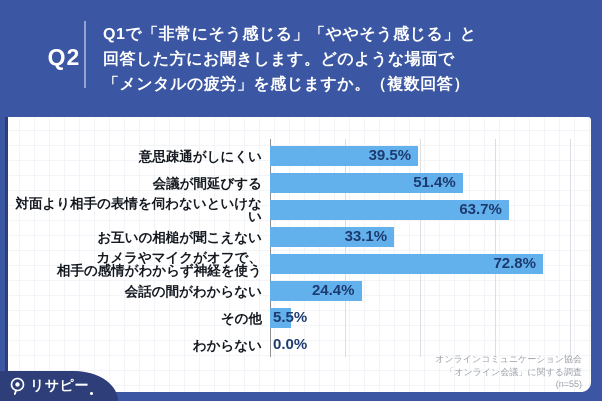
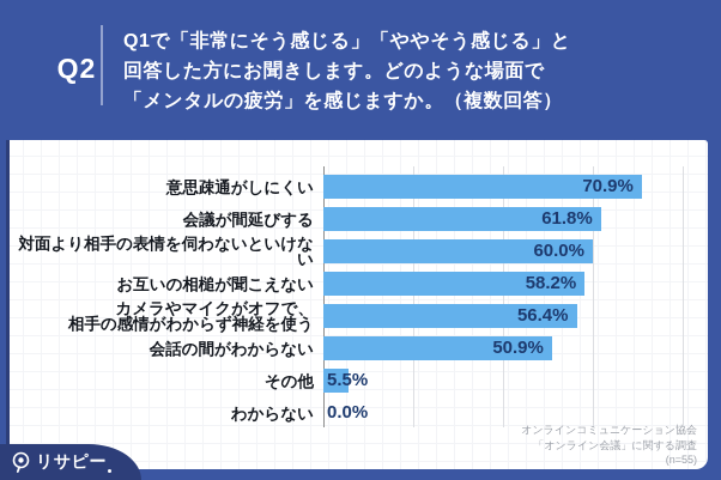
意思疎通がしにくい: 39.5% -> 70.9%
会議が間延びする: 51.4% -> 61.8%
対面より相手の表情を伺わないといけない: 63.7% -> 60.0%
お互いの相槌が聞こえない: 33.1% -> 58.2%
カメラやマイクがオフで、 相手の感情がわからず神経を使う: 72.8% -> 56.4%
会話の間がわからない: 24.4% -> 50.9%
